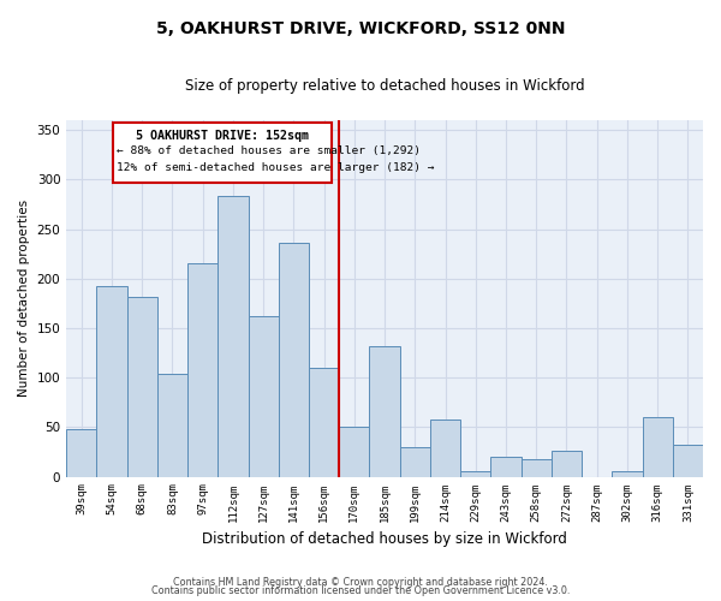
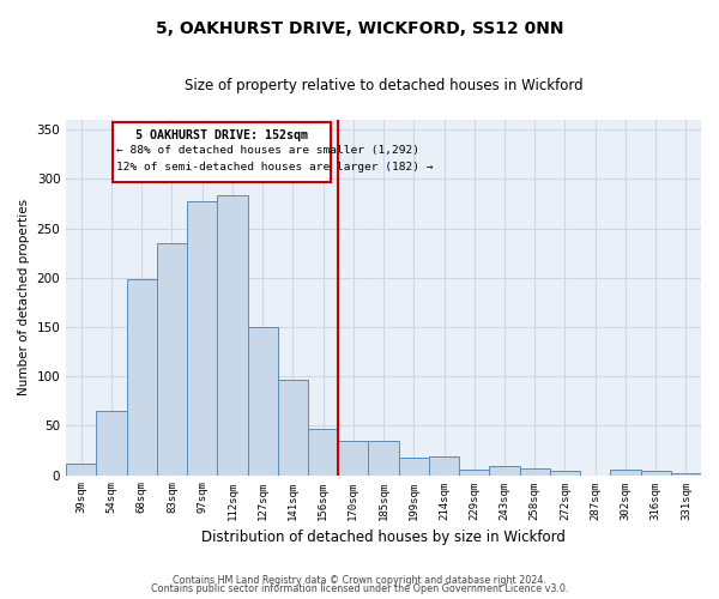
39sqm: 48 -> 11
54sqm: 192 -> 65
68sqm: 182 -> 199
83sqm: 104 -> 235
97sqm: 216 -> 278
127sqm: 162 -> 150
141sqm: 236 -> 96
156sqm: 110 -> 47
170sqm: 50 -> 35
185sqm: 132 -> 35
199sqm: 30 -> 18
214sqm: 58 -> 19
243sqm: 20 -> 9
258sqm: 18 -> 7
272sqm: 26 -> 4
316sqm: 60 -> 4
331sqm: 32 -> 2
